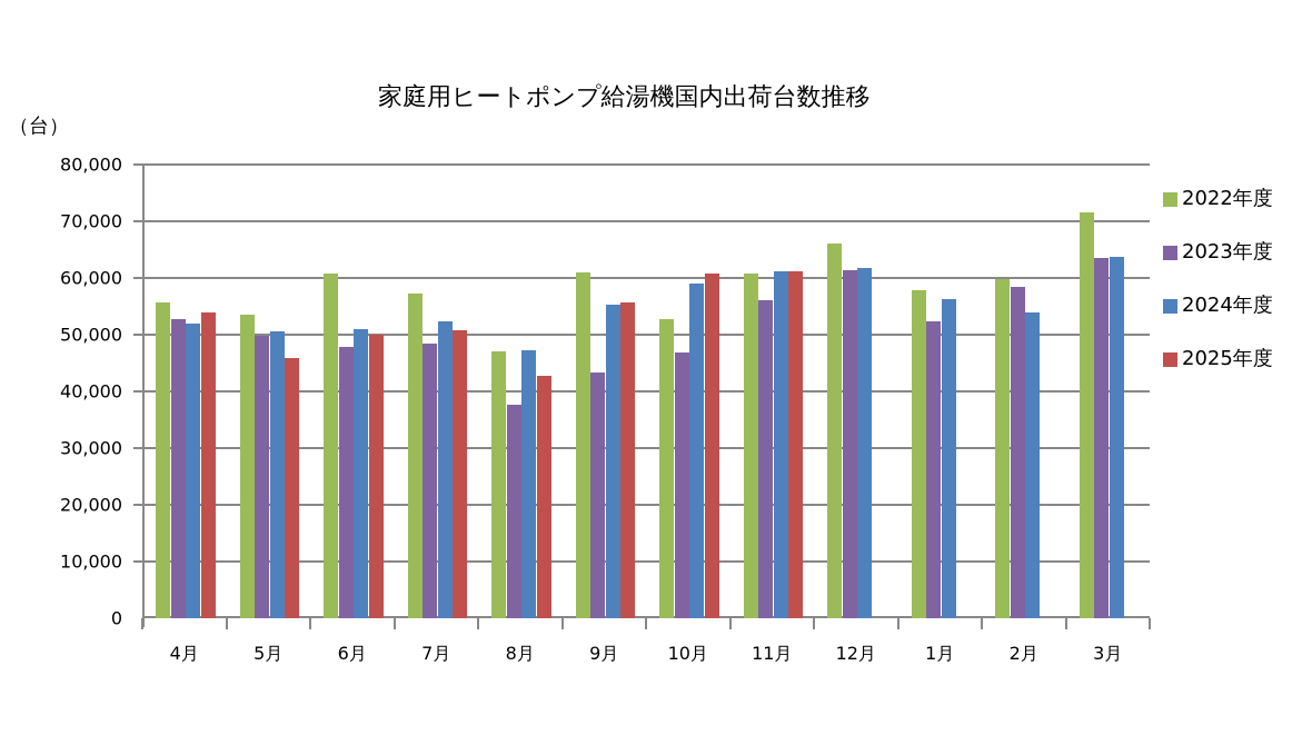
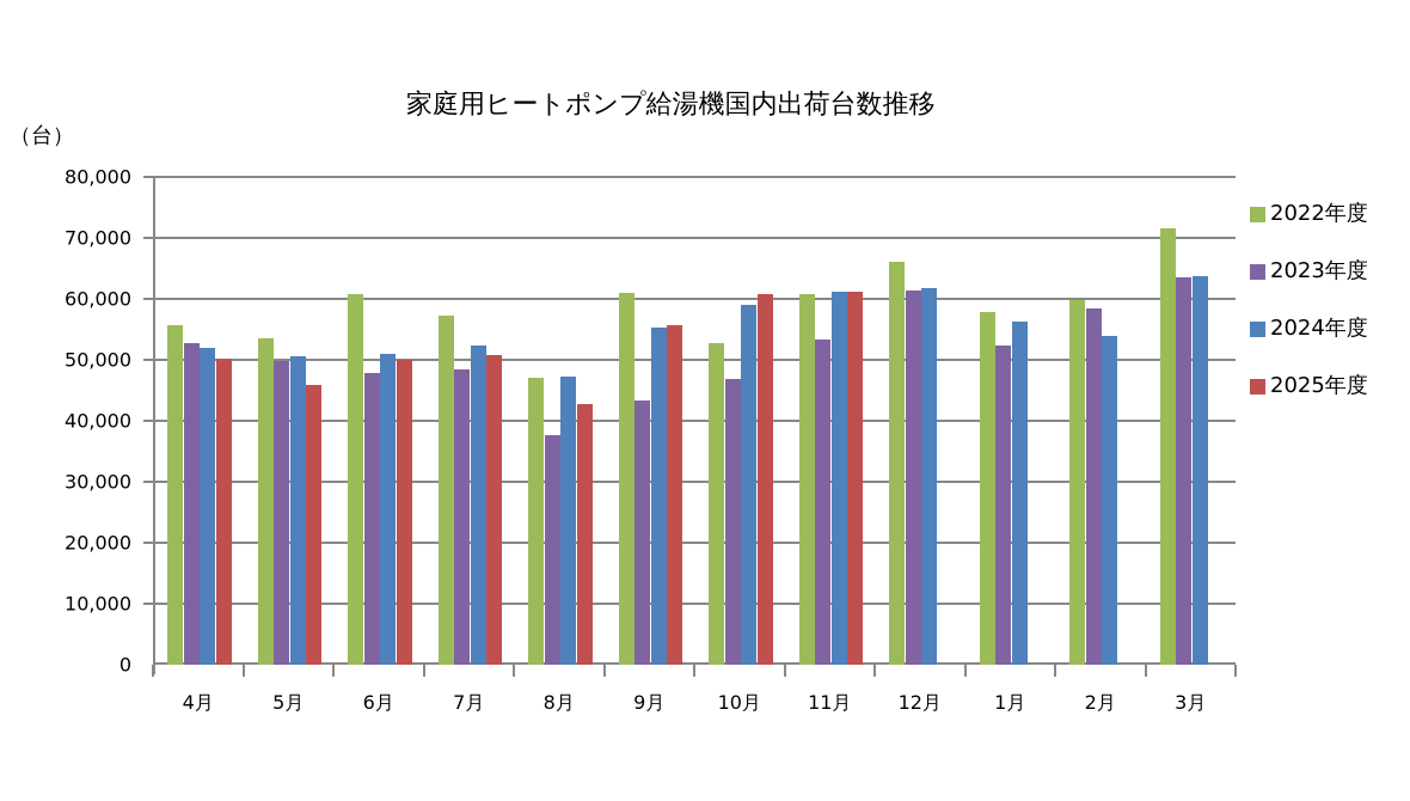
2025年度/4月: 54000 -> 50000
2023年度/11月: 56000 -> 53000
